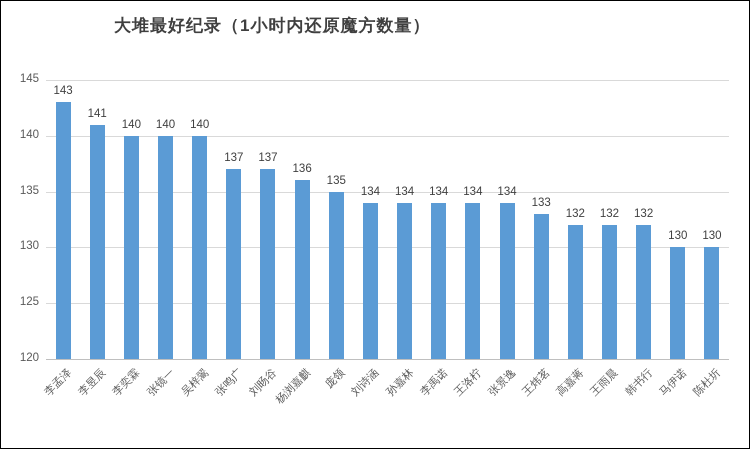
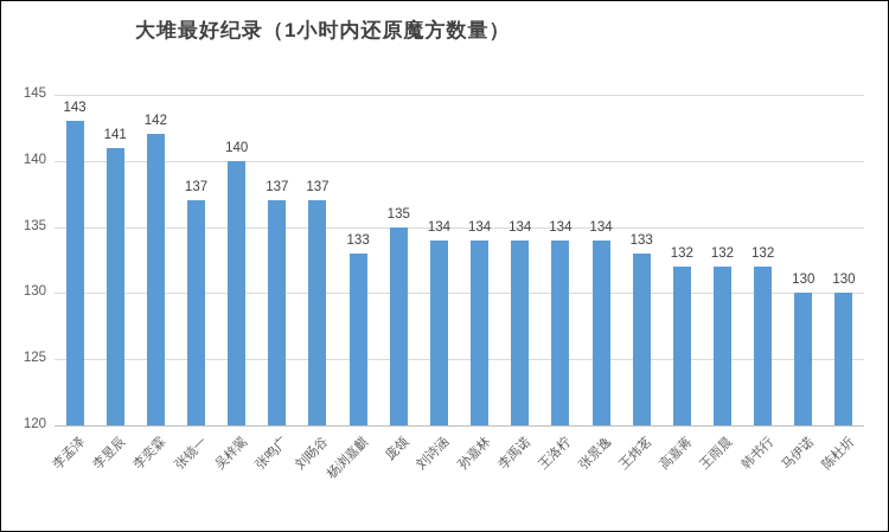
李奕霖: 140 -> 142
张镜一: 140 -> 137
杨浏嘉麒: 136 -> 133
